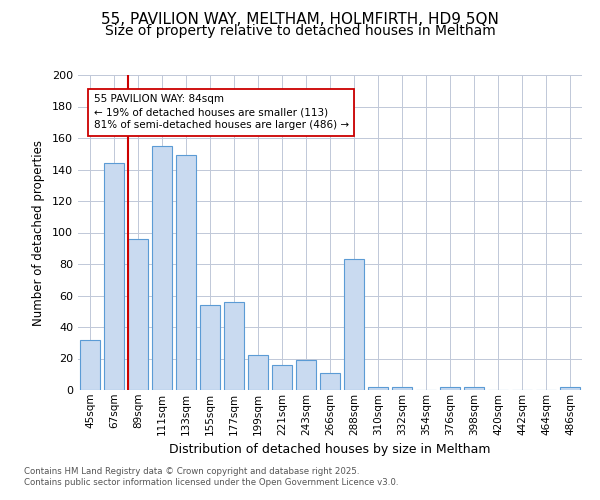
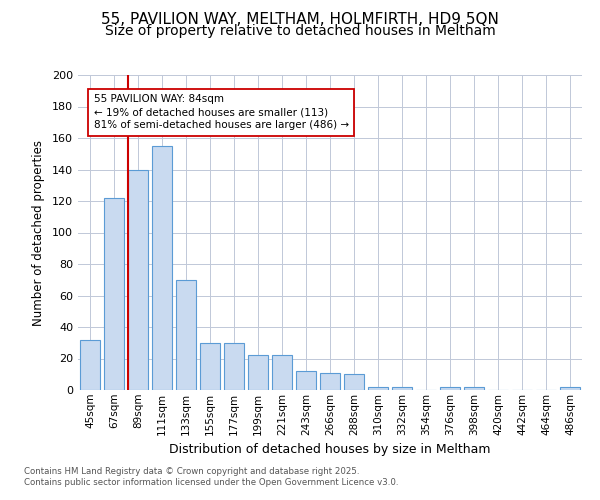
67sqm: 144 -> 122
89sqm: 96 -> 140
133sqm: 149 -> 70
155sqm: 54 -> 30
177sqm: 56 -> 30
221sqm: 16 -> 22
243sqm: 19 -> 12
288sqm: 83 -> 10
